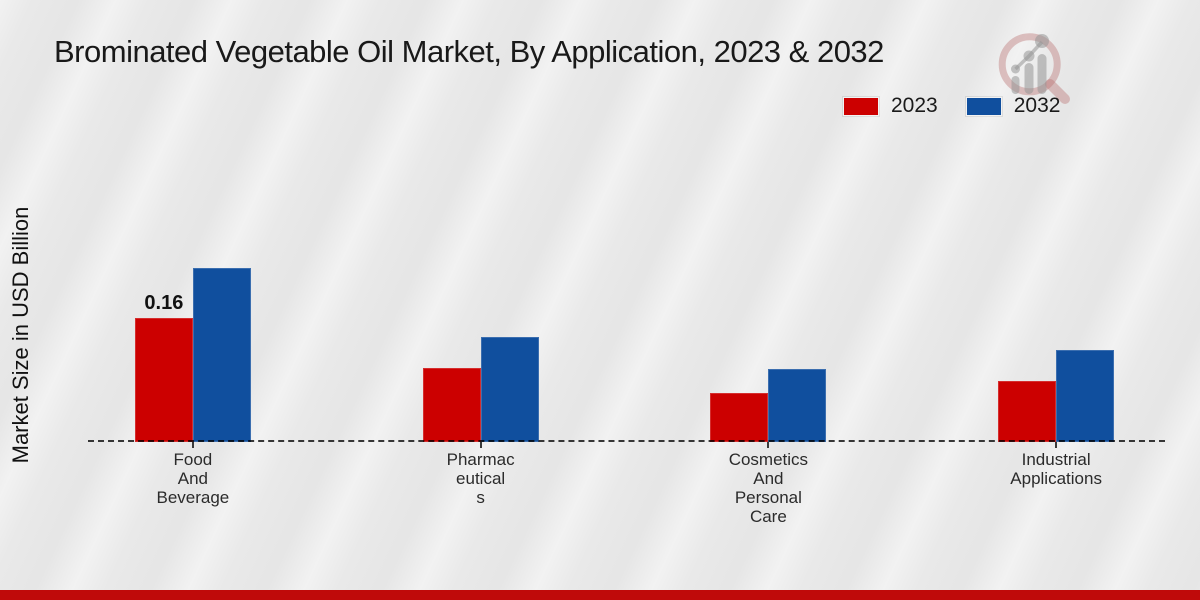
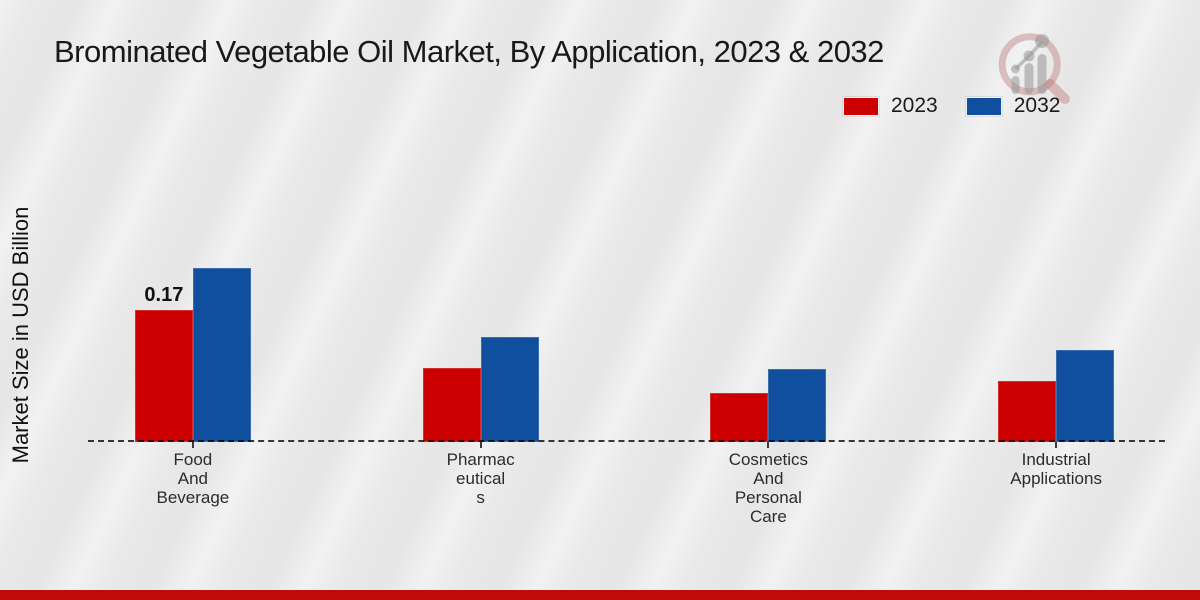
2023/Food And Beverage: 0.16 -> 0.17
